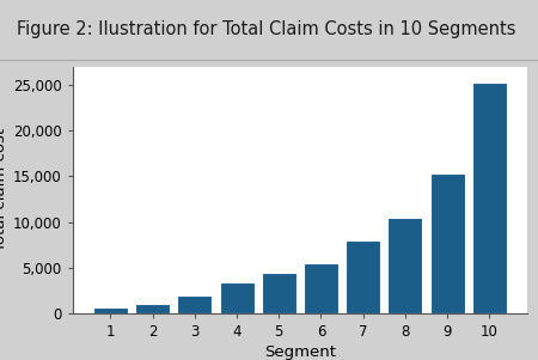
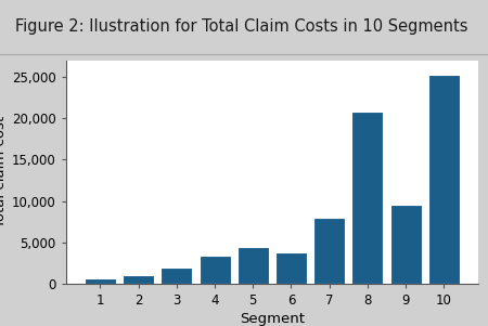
6: 5,500 -> 3,800
8: 10,500 -> 20,800
9: 15,300 -> 9,600
